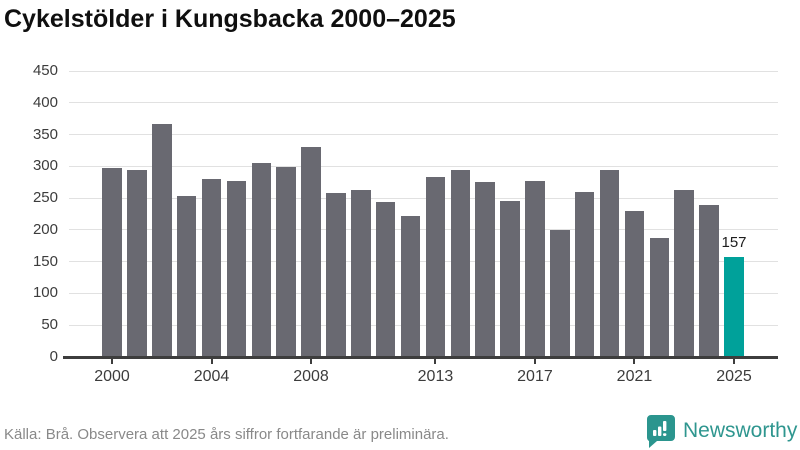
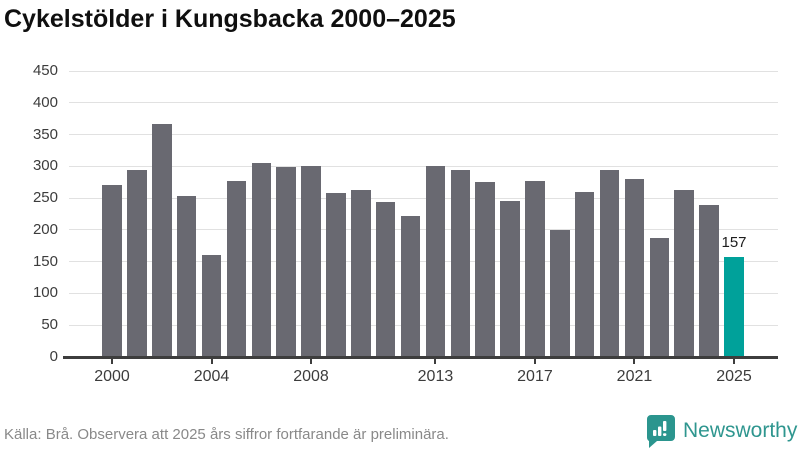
2000: 300 -> 270
2004: 280 -> 160
2008: 330 -> 300
2013: 280 -> 300
2021: 230 -> 280
